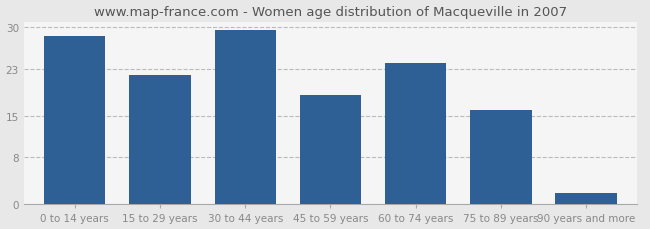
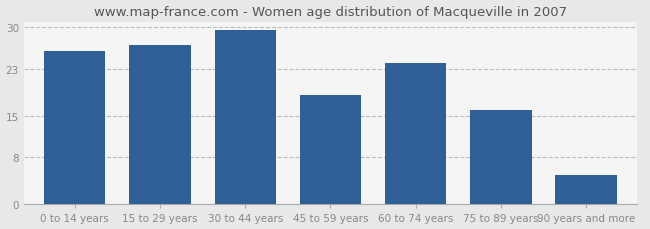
0 to 14 years: 28.5 -> 26.0
15 to 29 years: 22.0 -> 27.0
90 years and more: 2.0 -> 5.0
